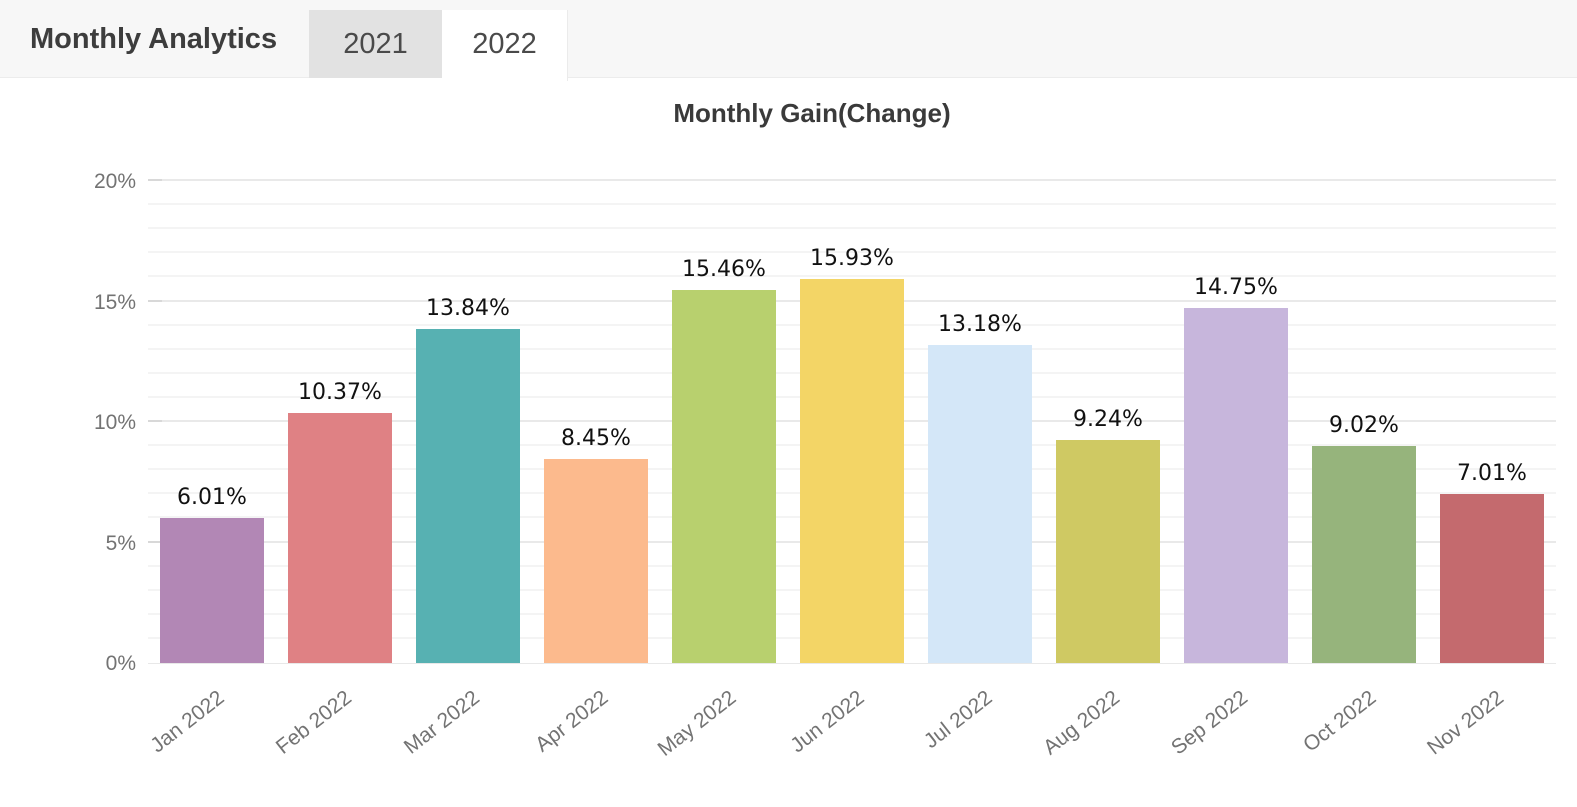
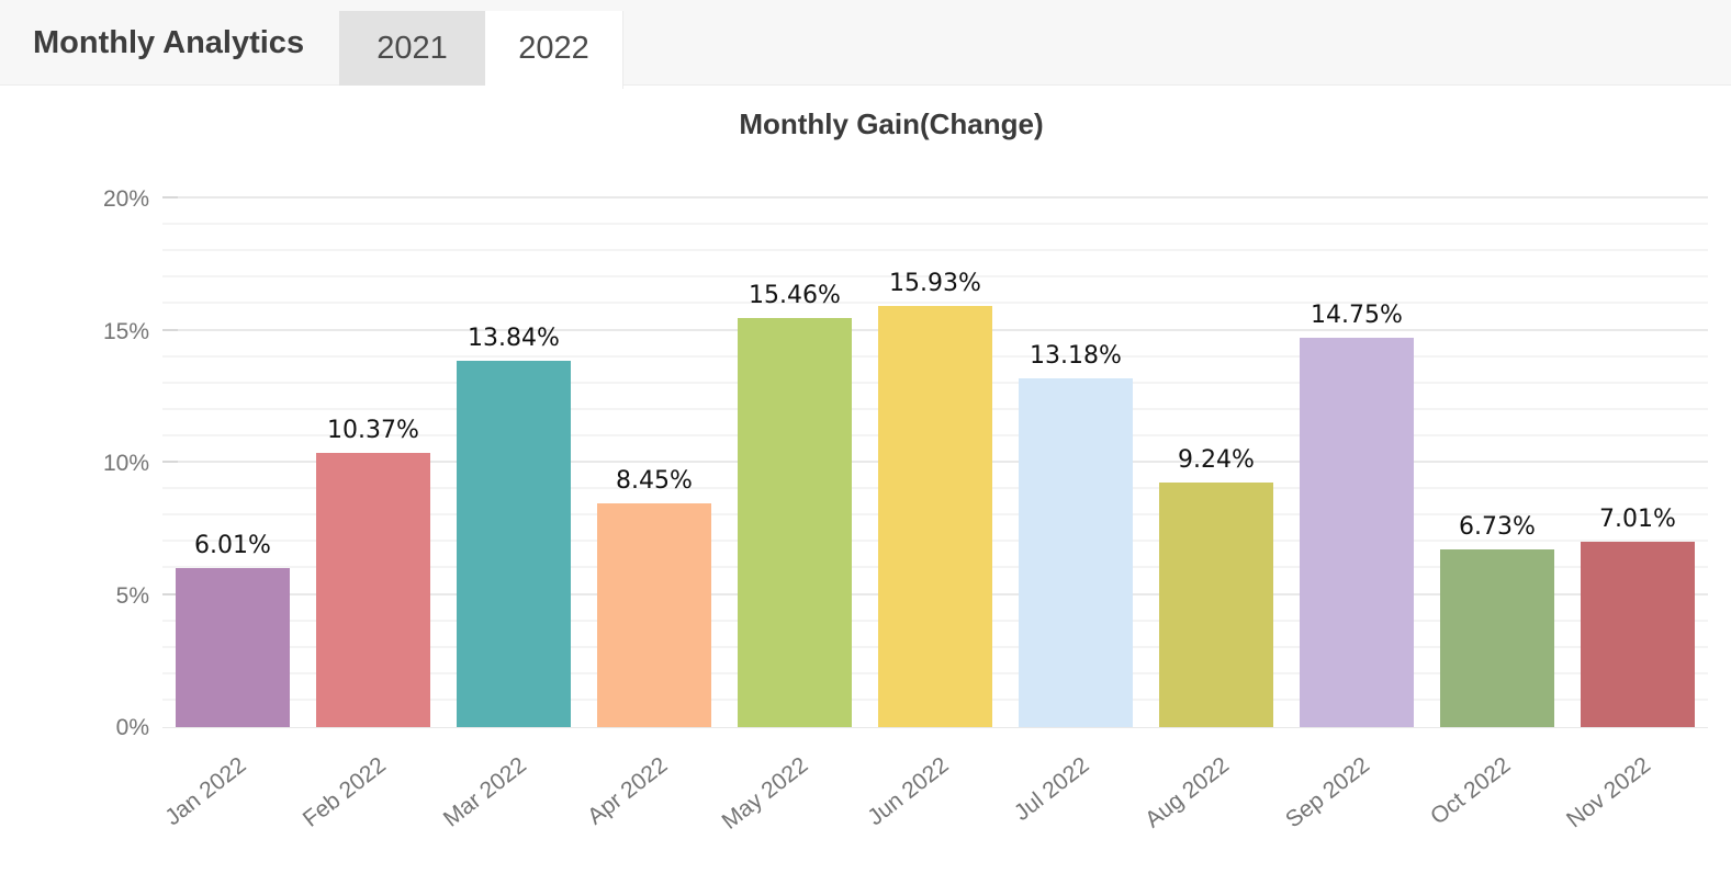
Oct 2022: 9.02% -> 6.73%
